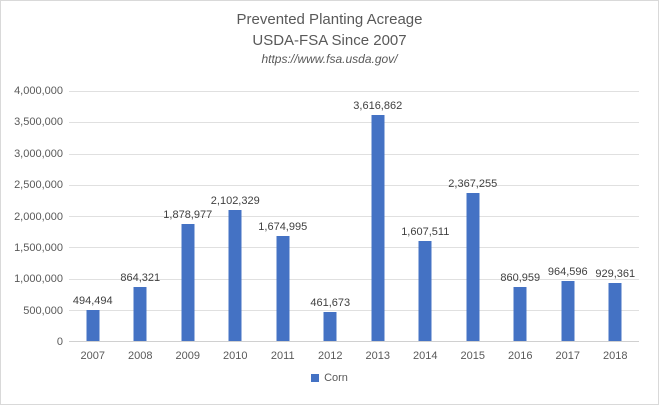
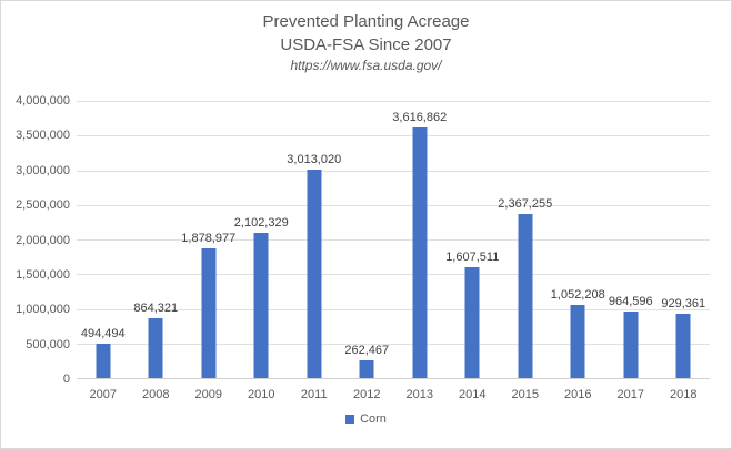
2011: 1,674,995 -> 3,013,020
2012: 461,673 -> 262,467
2016: 860,959 -> 1,052,208
